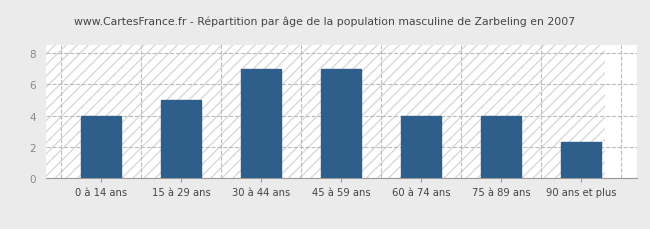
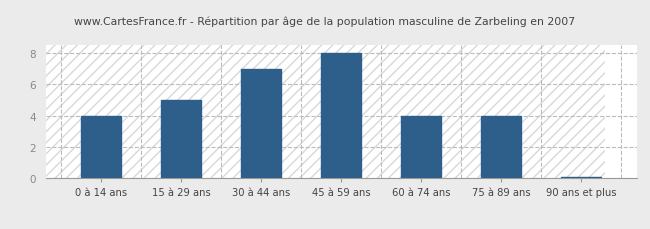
45 à 59 ans: 7.0 -> 8.0
90 ans et plus: 2.3 -> 0.1
